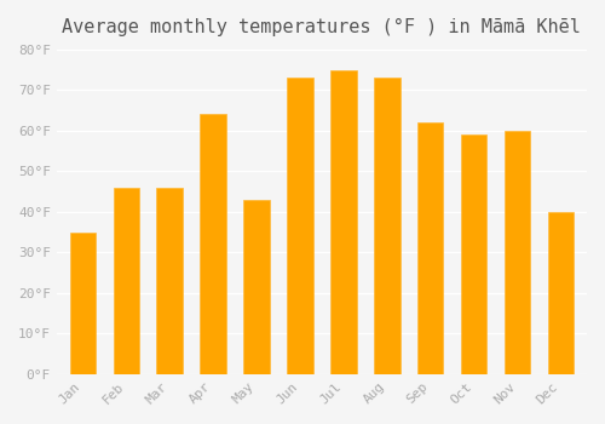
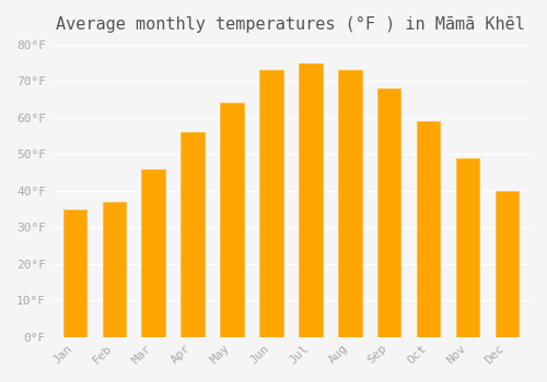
Feb: 46°F -> 37°F
Apr: 64°F -> 56°F
May: 43°F -> 64°F
Sep: 62°F -> 68°F
Nov: 60°F -> 49°F
